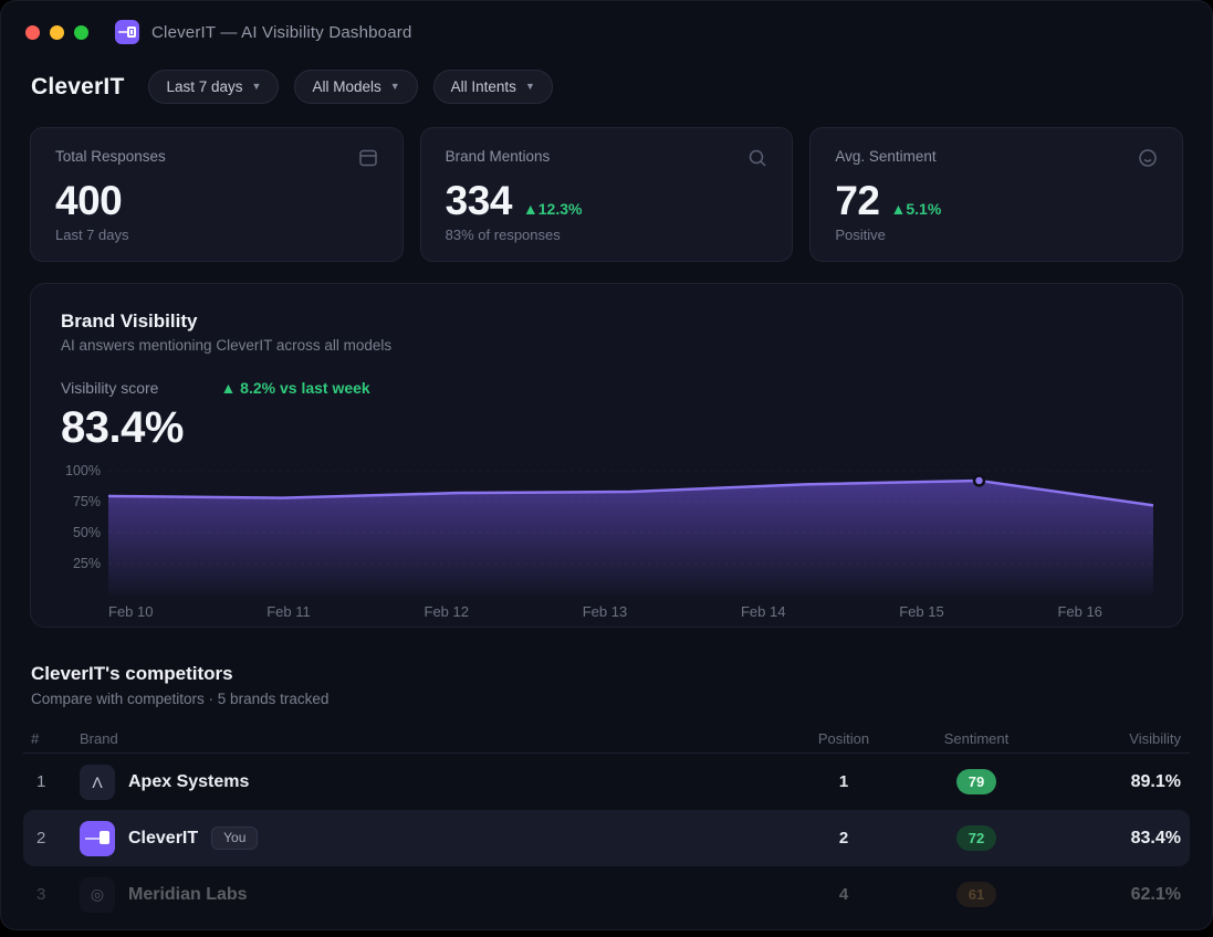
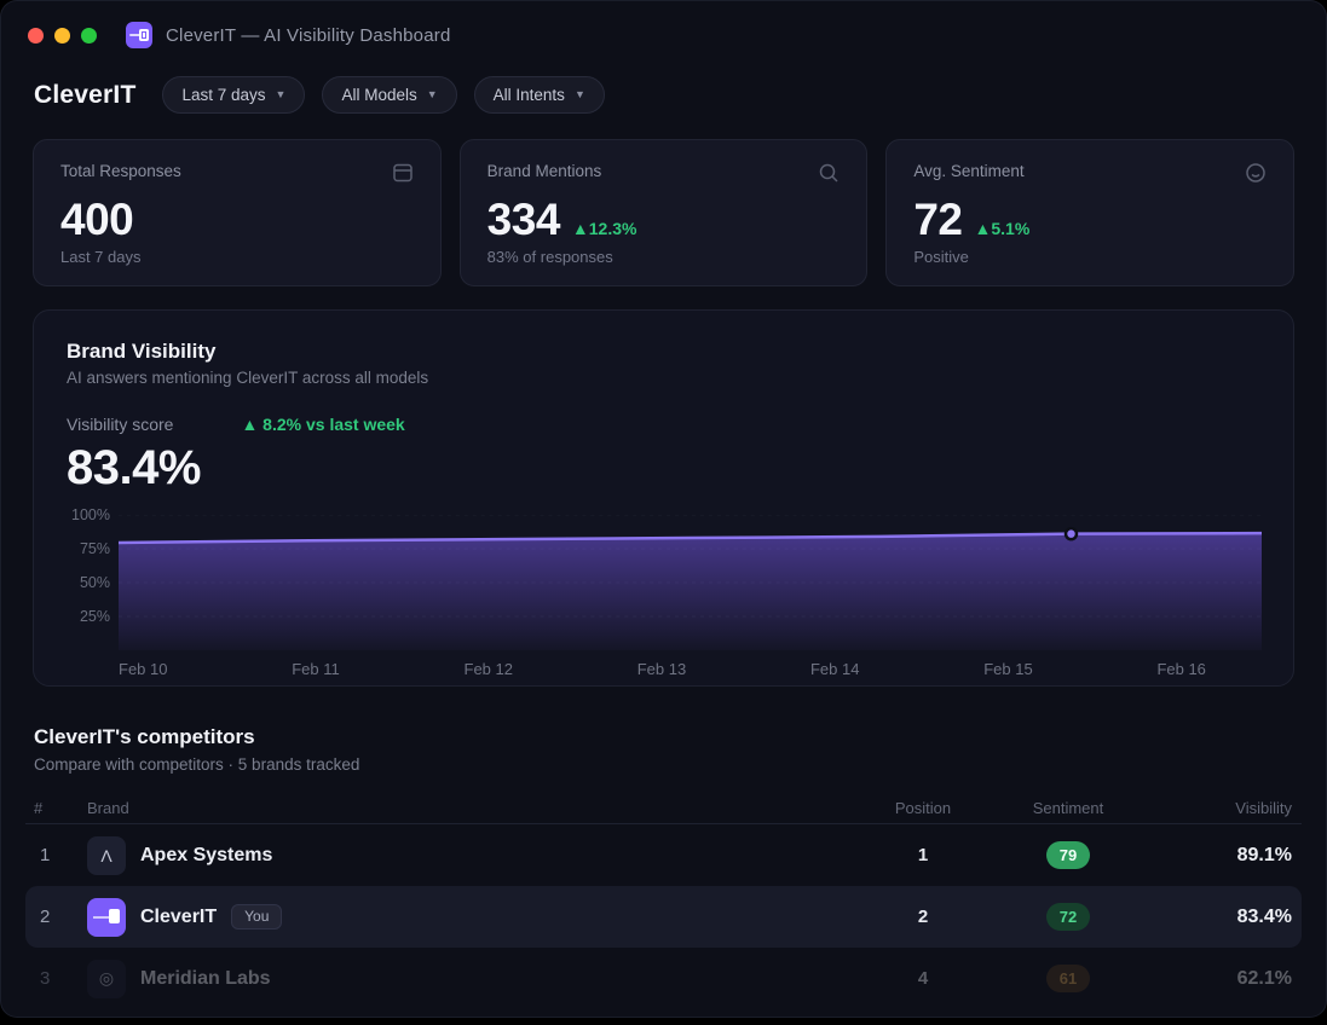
Feb 11: 78% -> 81%
Feb 14: 89% -> 84%
Feb 15: 92% -> 86%
Feb 16: 72% -> 86%
